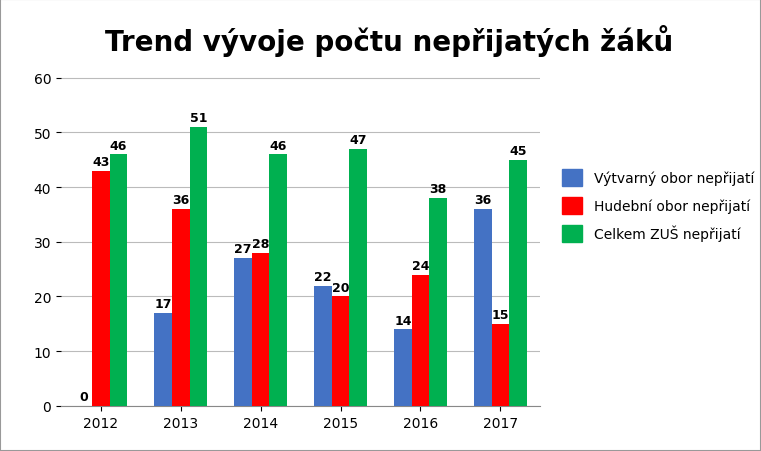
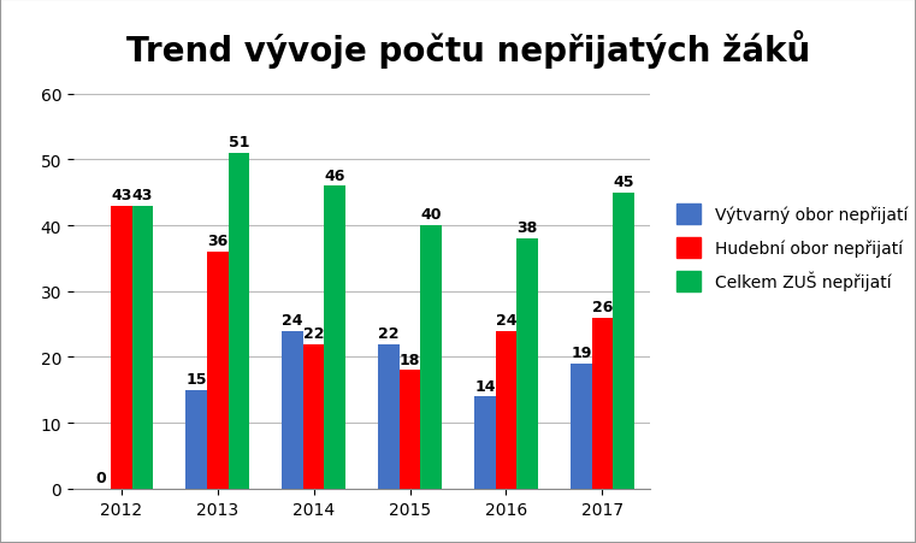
Celkem ZUŠ nepřijatí/2012: 46 -> 43
Výtvarný obor nepřijatí/2013: 17 -> 15
Výtvarný obor nepřijatí/2014: 27 -> 24
Hudební obor nepřijatí/2014: 28 -> 22
Hudební obor nepřijatí/2015: 20 -> 18
Celkem ZUŠ nepřijatí/2015: 47 -> 40
Výtvarný obor nepřijatí/2017: 36 -> 19
Hudební obor nepřijatí/2017: 15 -> 26
